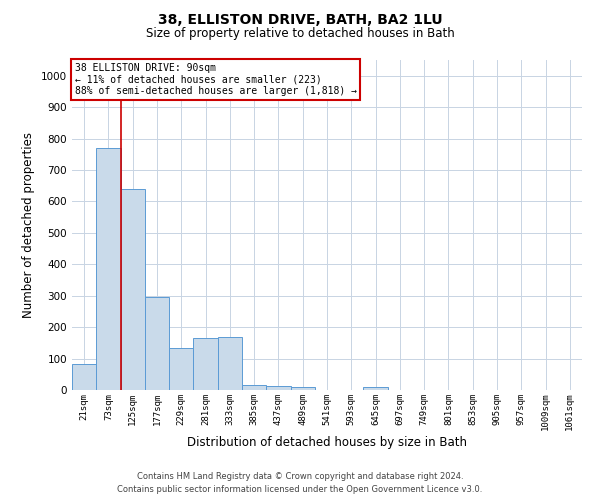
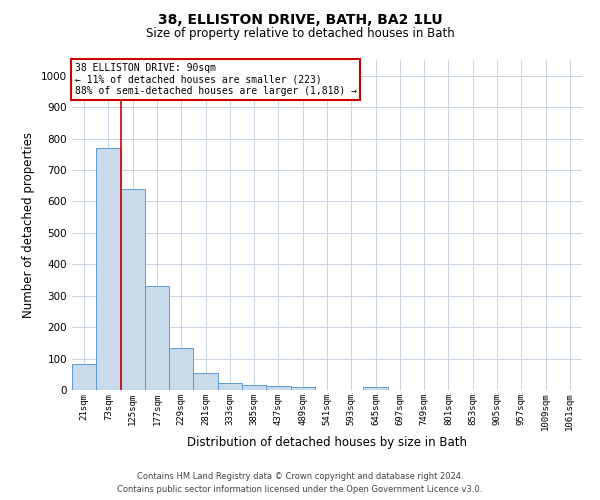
177sqm: 295 -> 330
281sqm: 165 -> 55
333sqm: 170 -> 22
